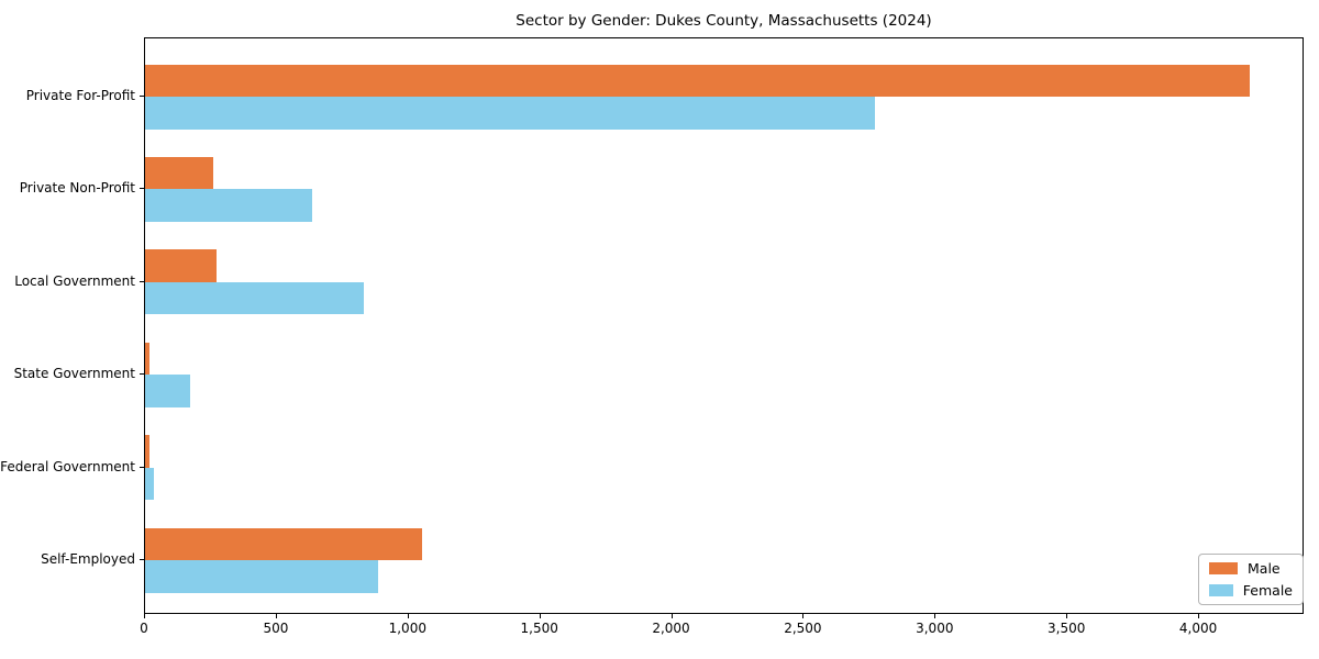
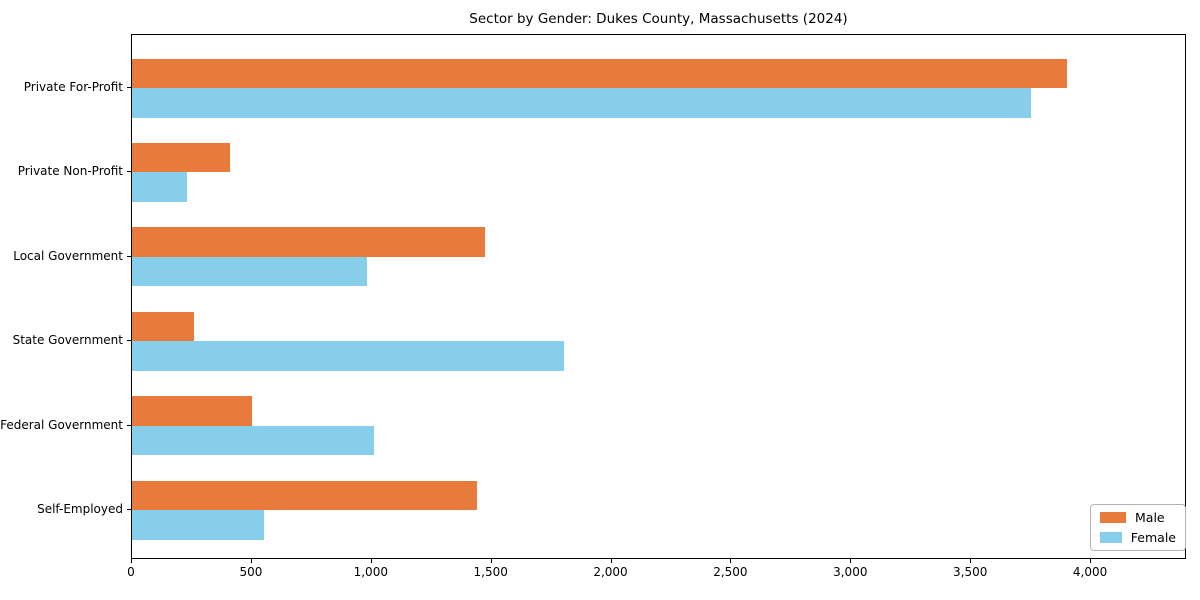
Male/Private For-Profit: 4190 -> 3900
Female/Private For-Profit: 2770 -> 3750
Male/Private Non-Profit: 260 -> 410
Female/Private Non-Profit: 640 -> 230
Male/Local Government: 270 -> 1470
Female/Local Government: 830 -> 980
Male/State Government: 20 -> 260
Female/State Government: 170 -> 1800
Male/Federal Government: 20 -> 500
Female/Federal Government: 40 -> 1010
Male/Self-Employed: 1050 -> 1440
Female/Self-Employed: 880 -> 550
